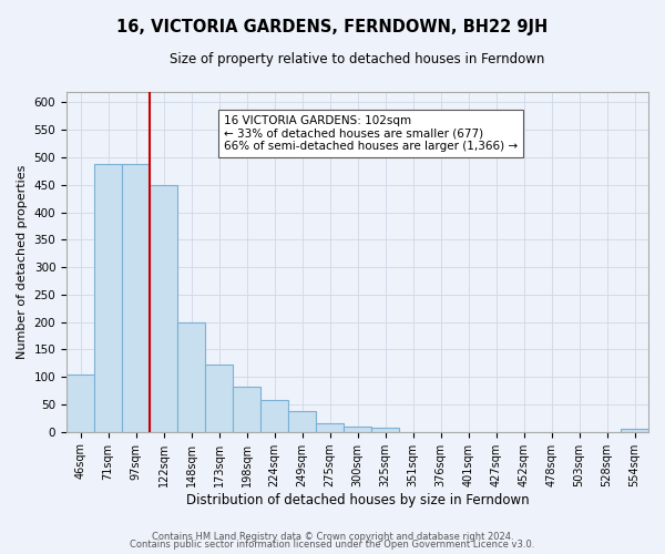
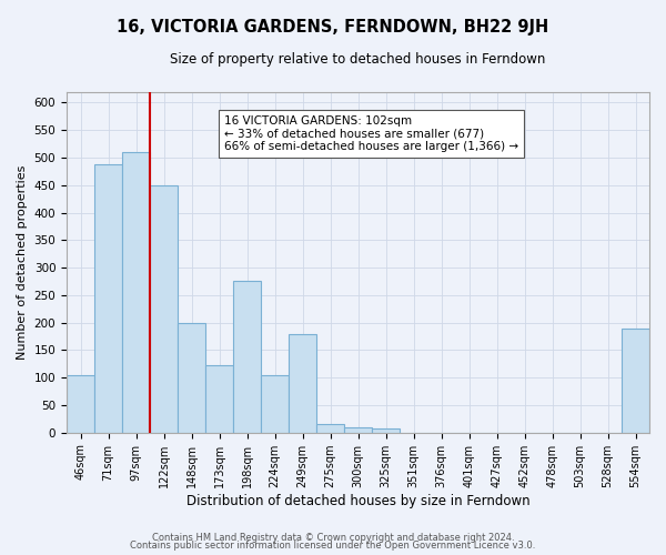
97sqm: 487 -> 510
198sqm: 82 -> 275
224sqm: 58 -> 105
249sqm: 37 -> 180
554sqm: 5 -> 190
